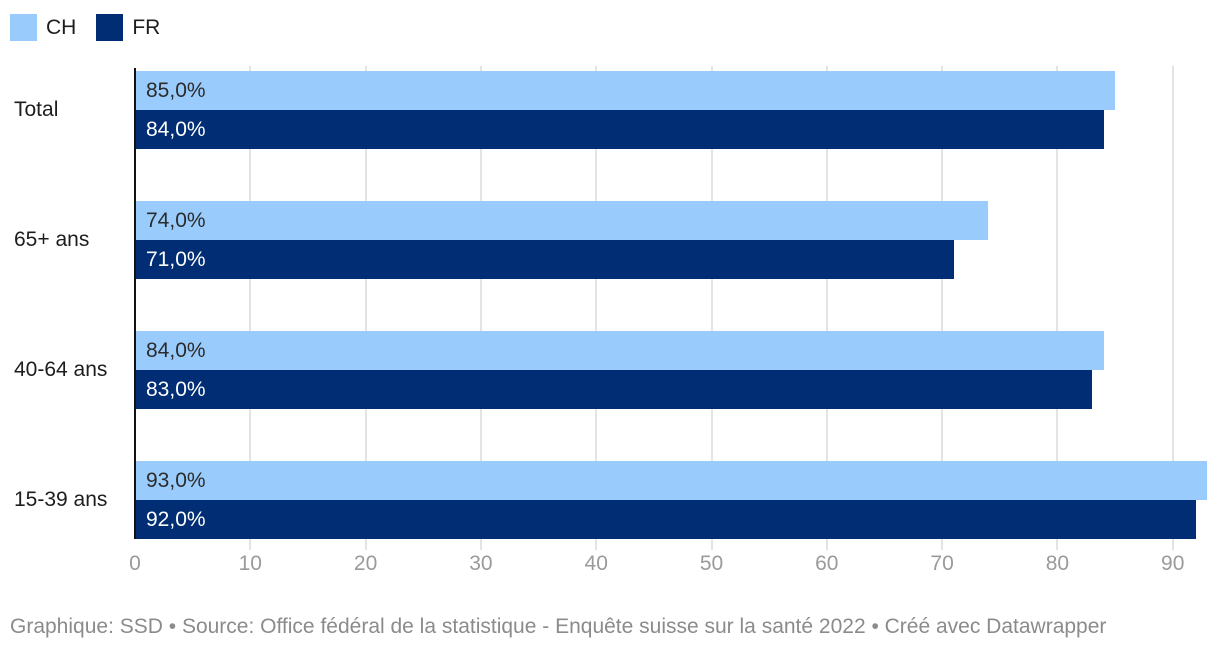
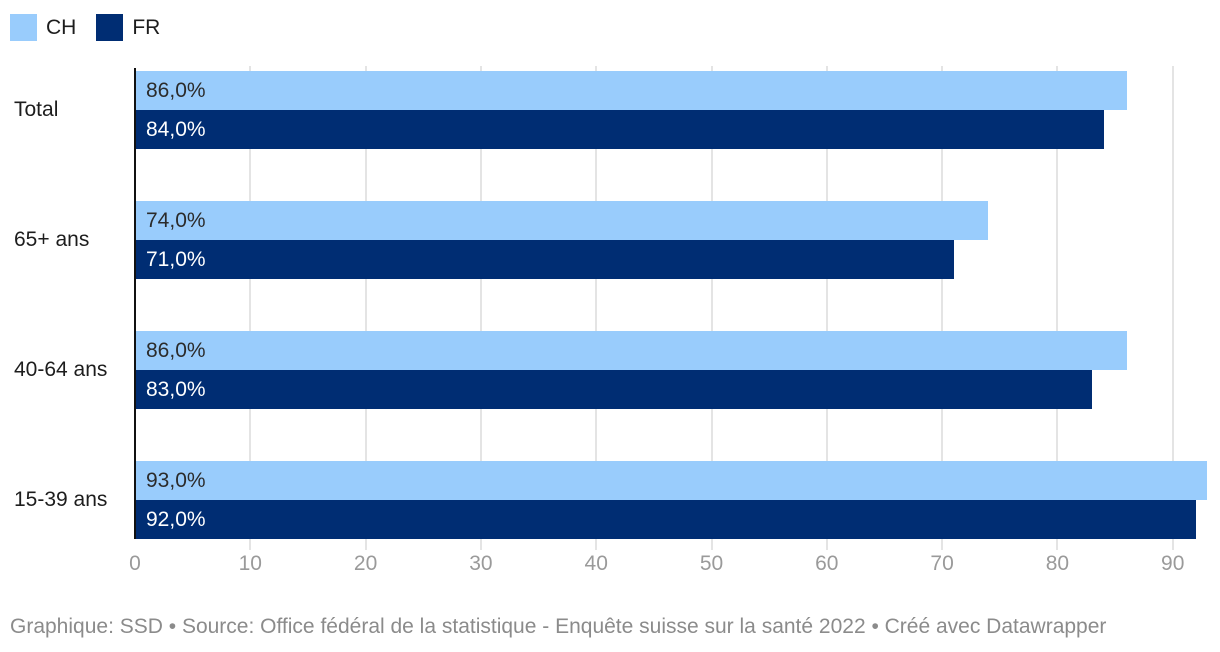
CH/Total: 85,0% -> 86,0%
CH/40-64 ans: 84,0% -> 86,0%
